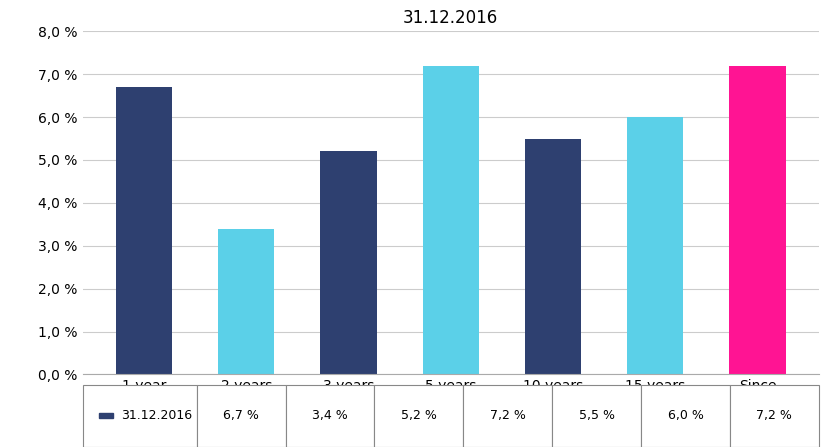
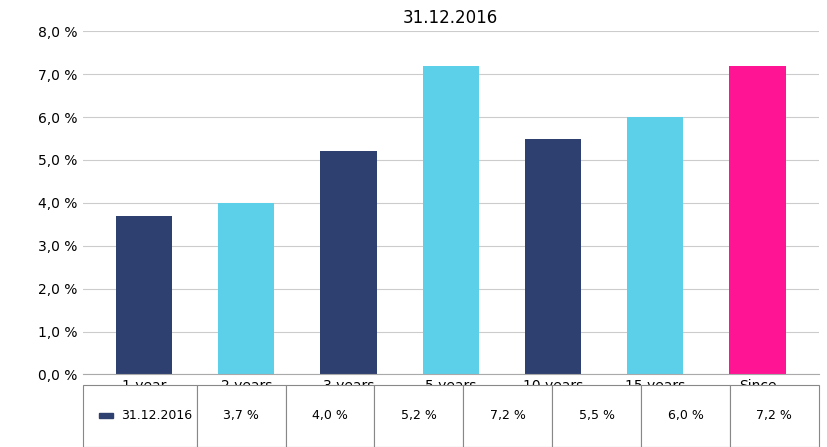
1 year: 6,7 -> 3,7
2 years: 3,4 -> 4,0
